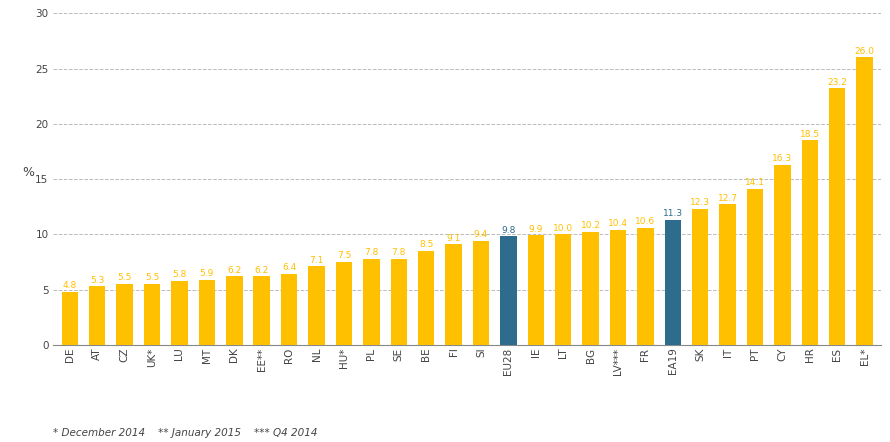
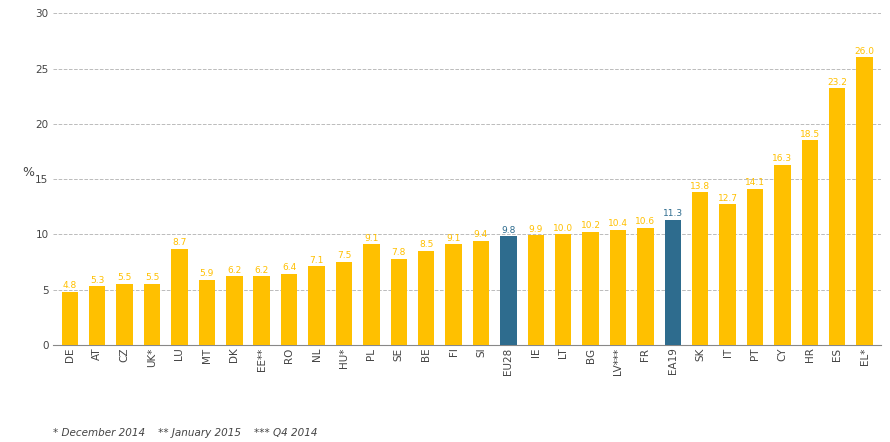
LU: 5.8 -> 8.7
PL: 7.8 -> 9.1
SK: 12.3 -> 13.8
